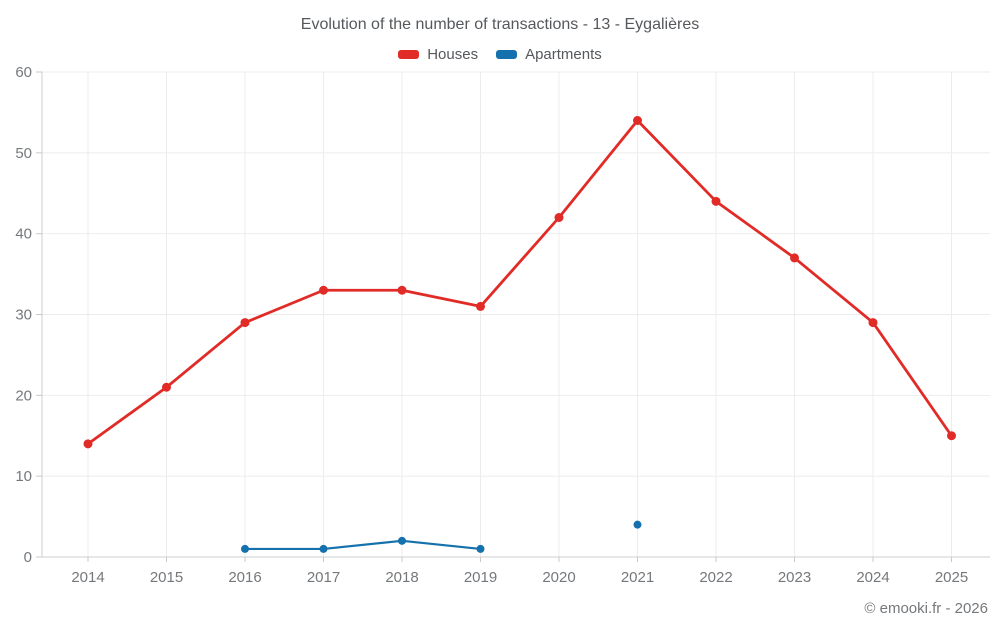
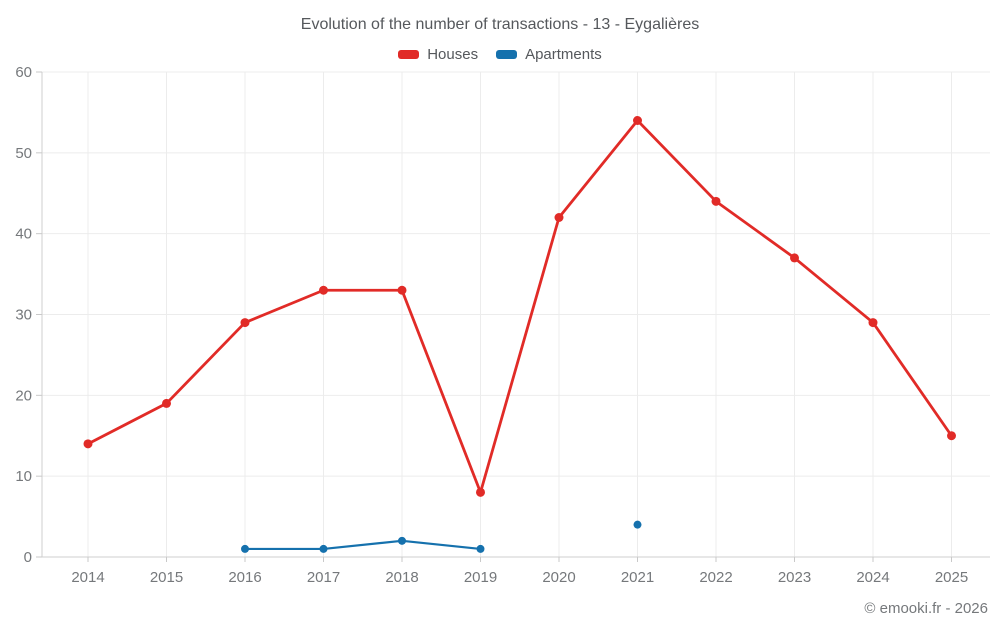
Houses/2015: 21 -> 19
Houses/2019: 31 -> 8
